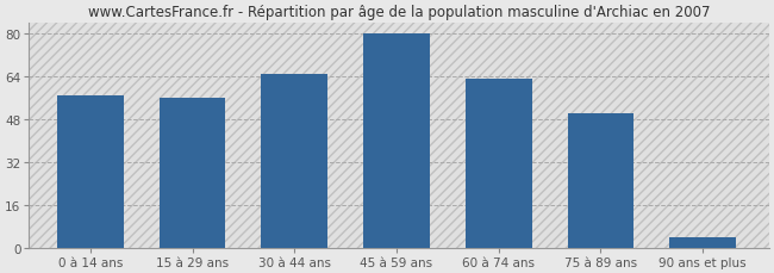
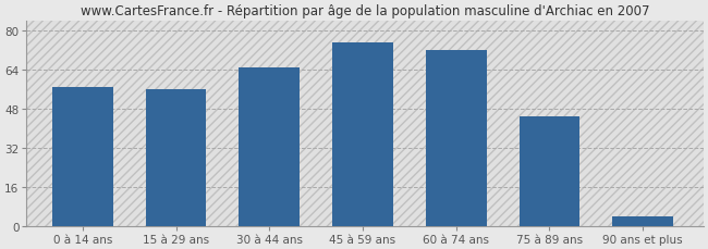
45 à 59 ans: 80 -> 75
60 à 74 ans: 63 -> 72
75 à 89 ans: 50 -> 45
